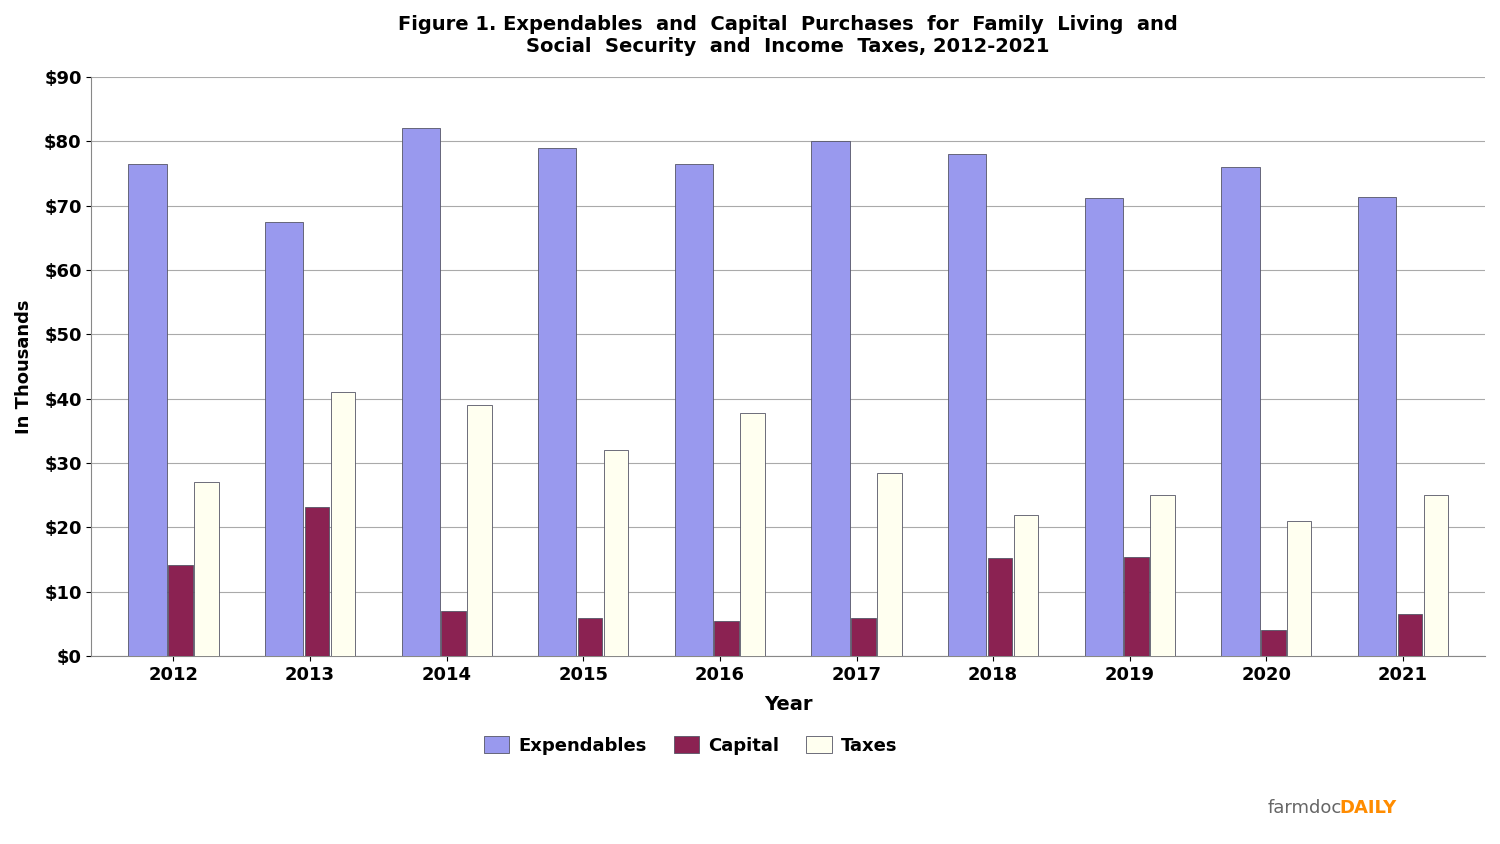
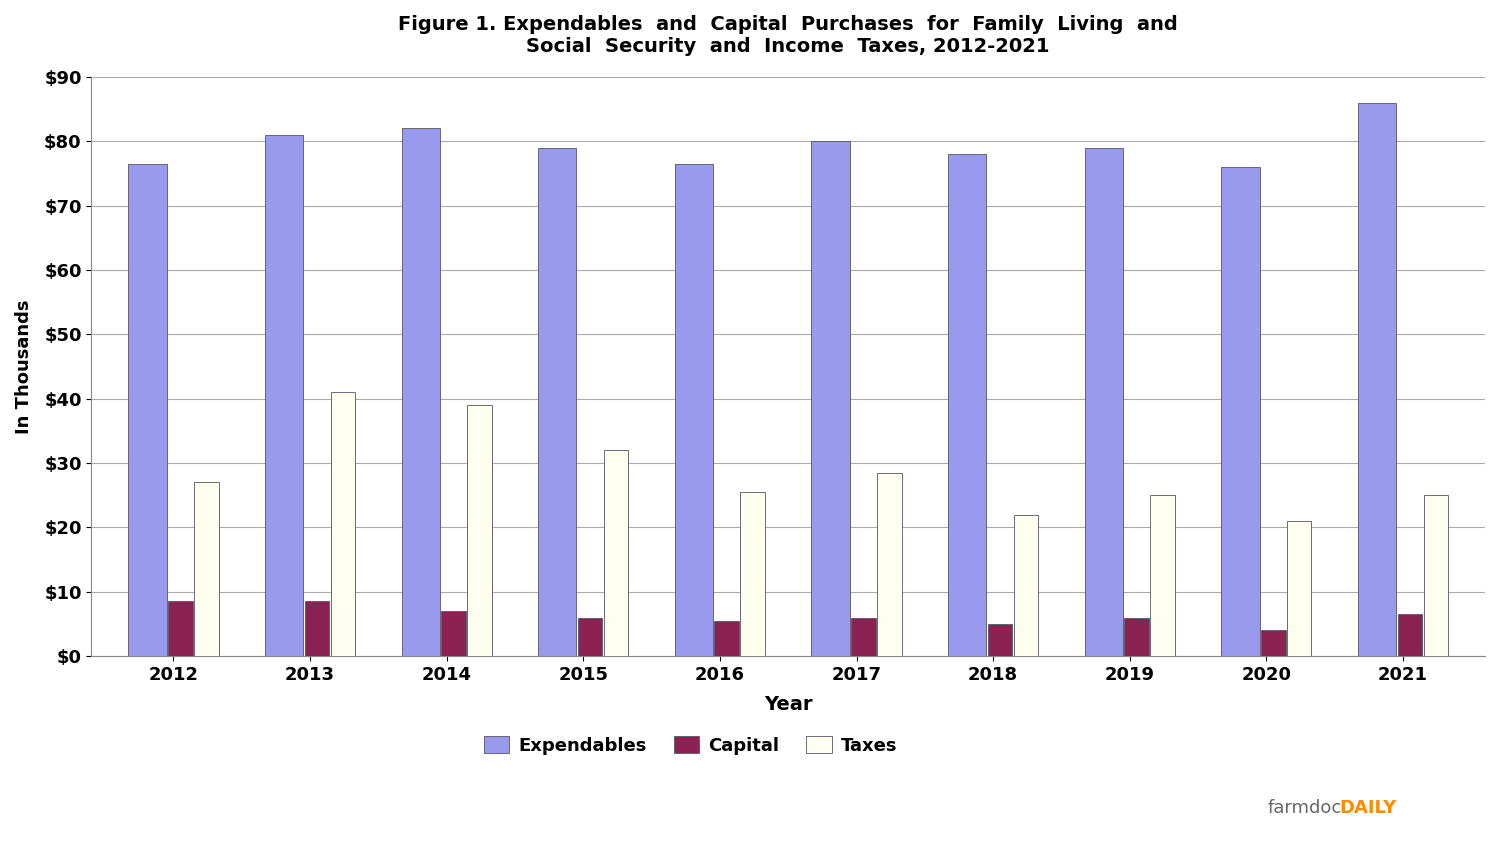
Capital/2012: $14.2 -> $8.5
Expendables/2013: $67.4 -> $81.0
Capital/2013: $23.2 -> $8.5
Taxes/2016: $37.8 -> $25.5
Capital/2018: $15.2 -> $5.0
Expendables/2019: $71.2 -> $79.0
Capital/2019: $15.4 -> $6.0
Expendables/2021: $71.4 -> $86.0
